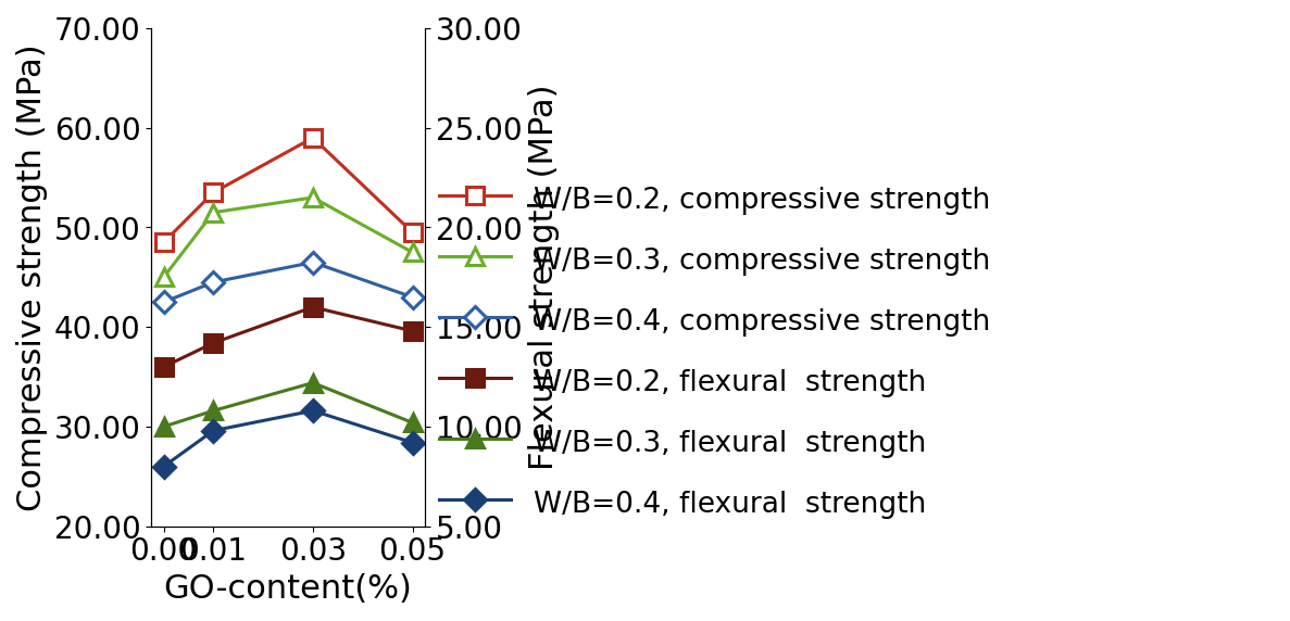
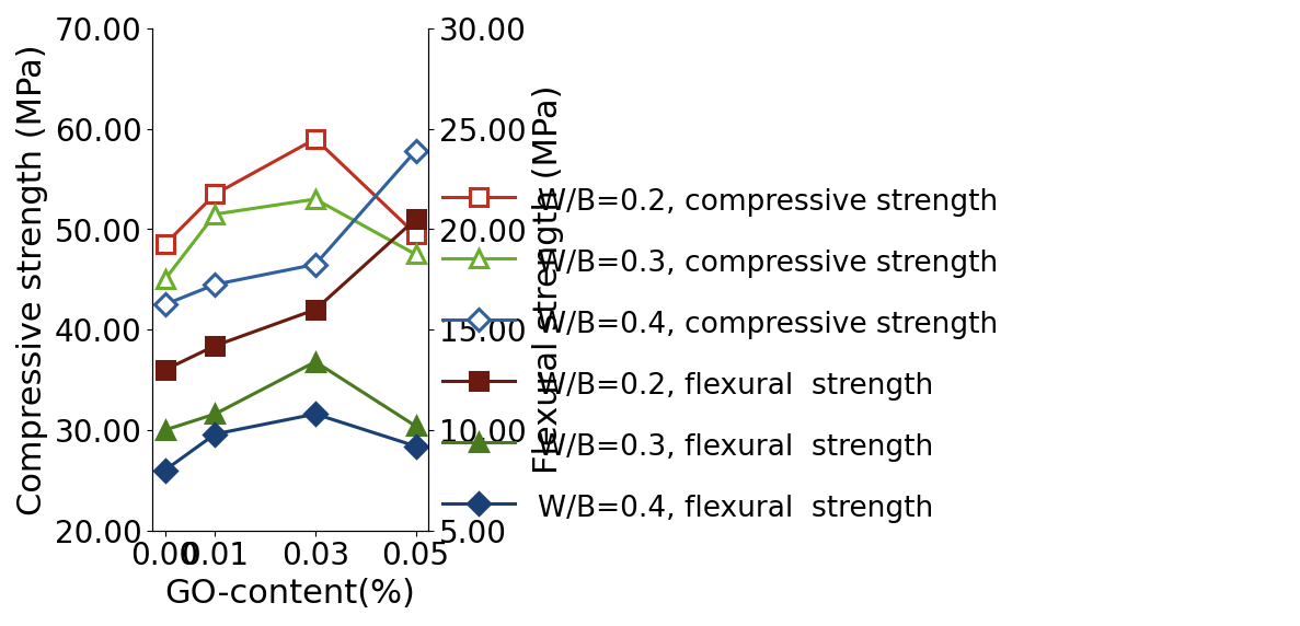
W/B=0.3, flexural strength/0.03: 12.2 -> 13.4
W/B=0.4, compressive strength/0.05: 43.0 -> 57.8
W/B=0.2, flexural strength/0.05: 14.8 -> 20.5
